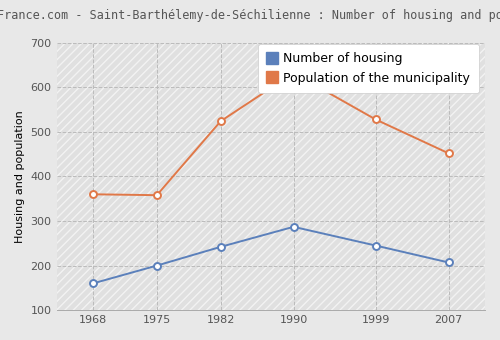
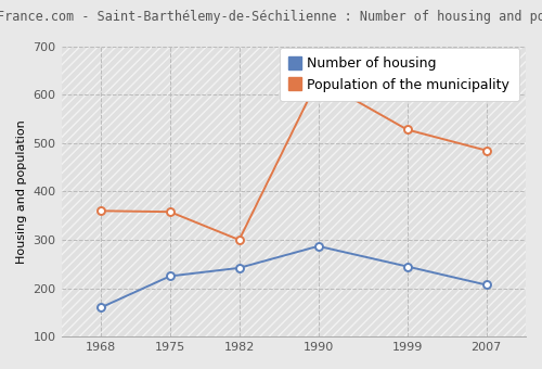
Number of housing/1975: 200 -> 225
Population of the municipality/1982: 524 -> 300
Population of the municipality/2007: 452 -> 485
